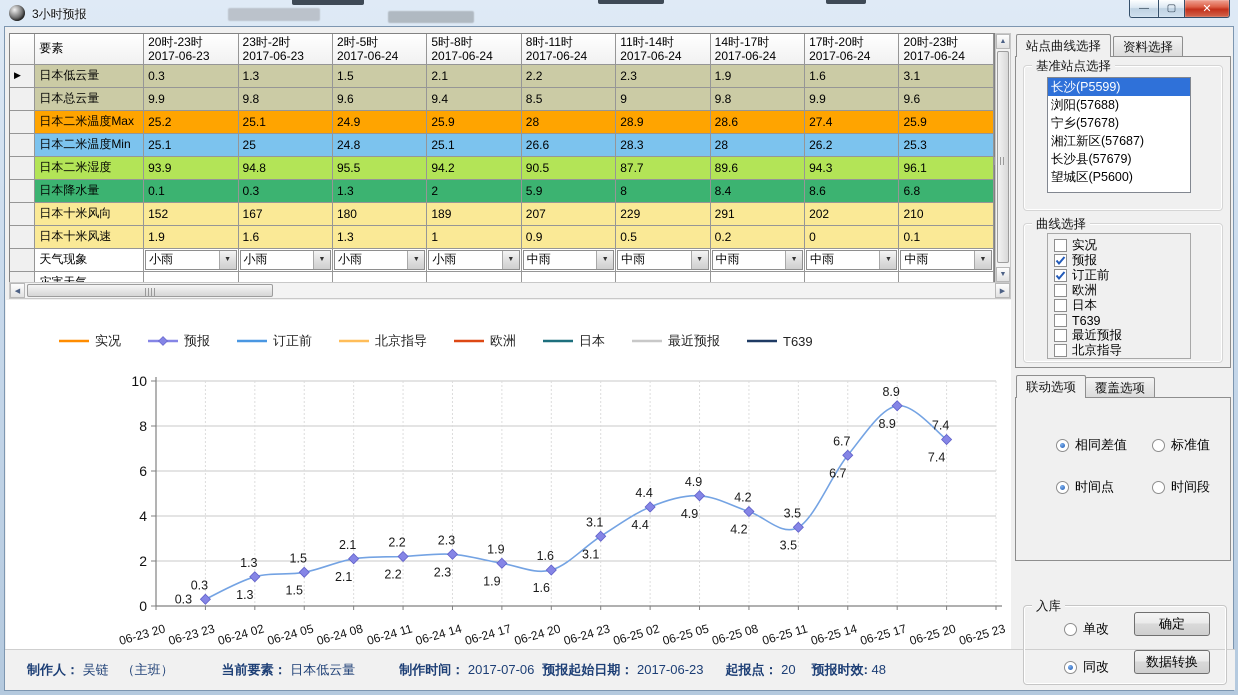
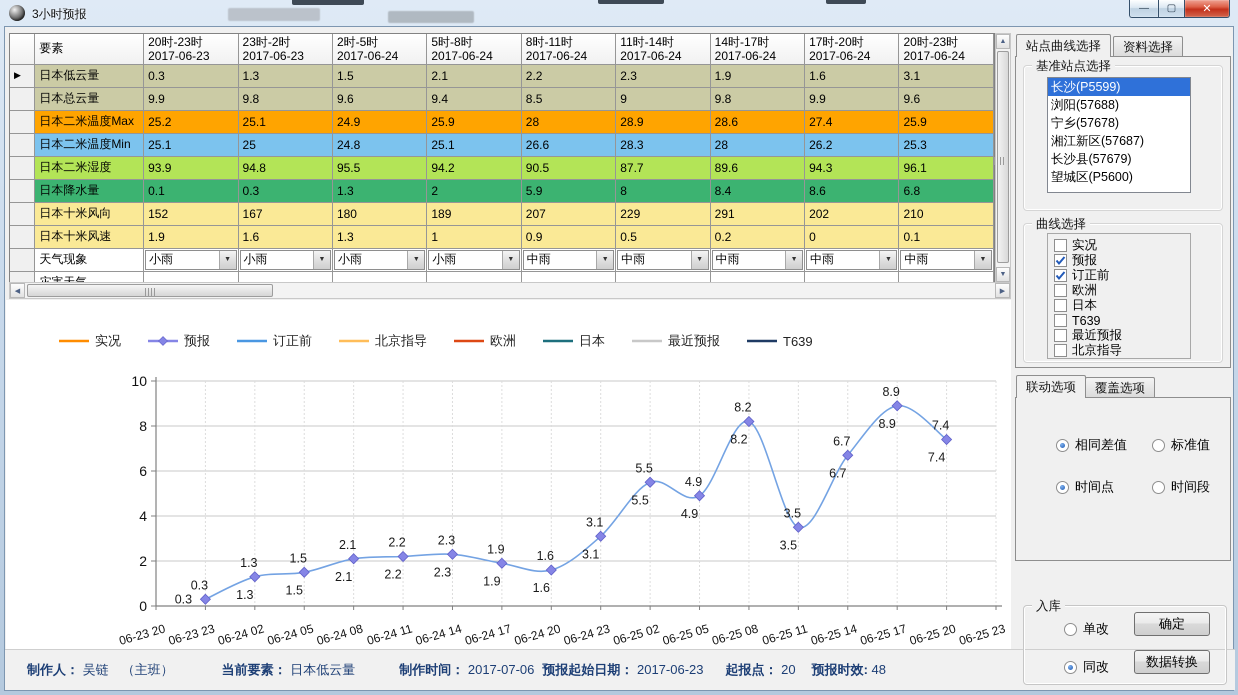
预报/06-25 02: 4.4 -> 5.5
预报/06-25 08: 4.2 -> 8.2
